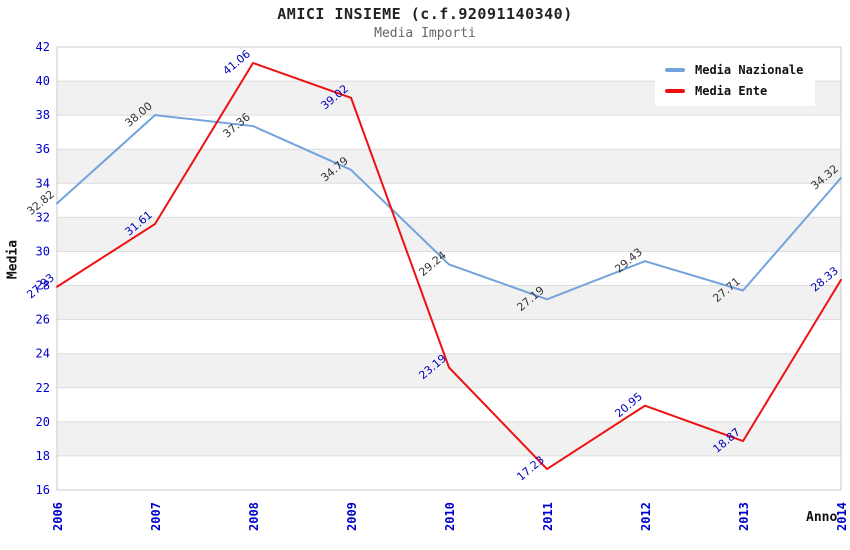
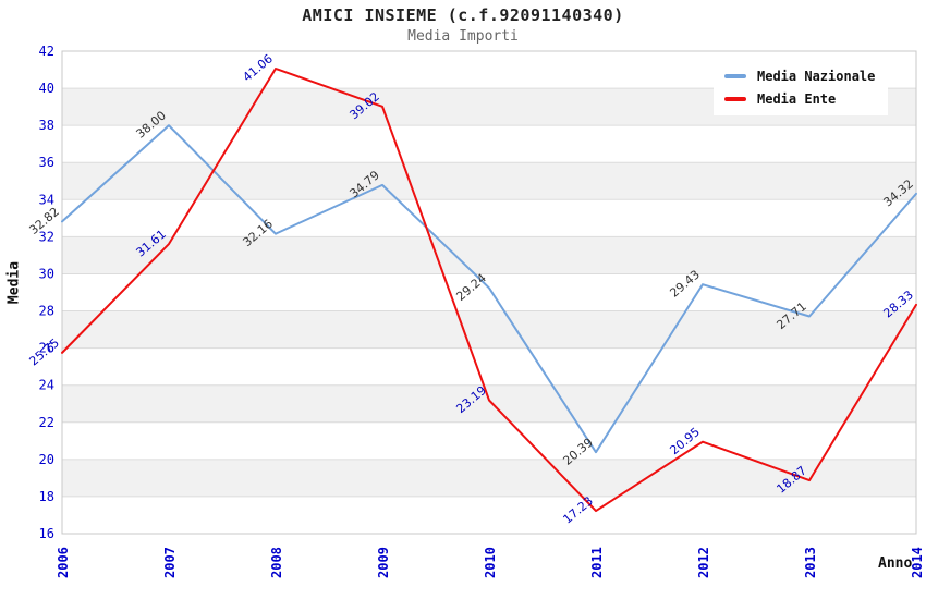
Media Ente/2006: 27.93 -> 25.75
Media Nazionale/2008: 37.36 -> 32.16
Media Nazionale/2011: 27.19 -> 20.39
